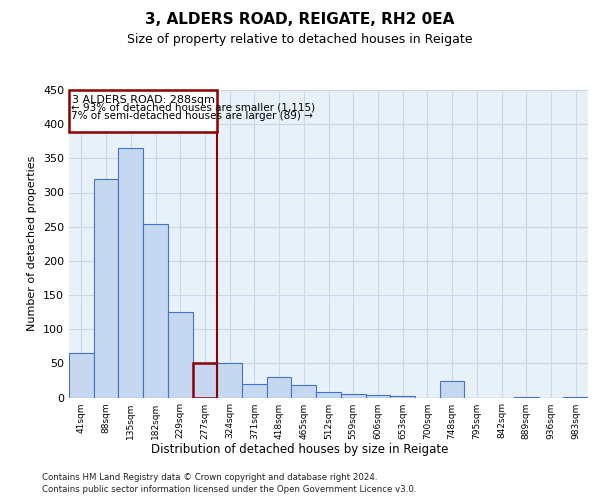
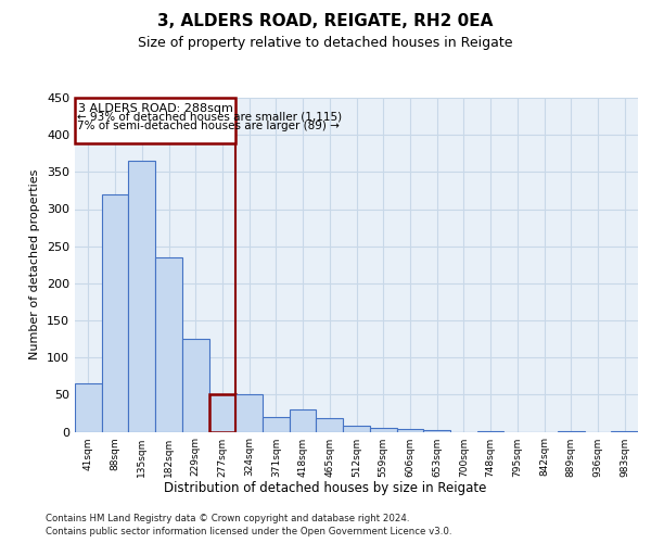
182sqm: 254 -> 235
748sqm: 24 -> 1
